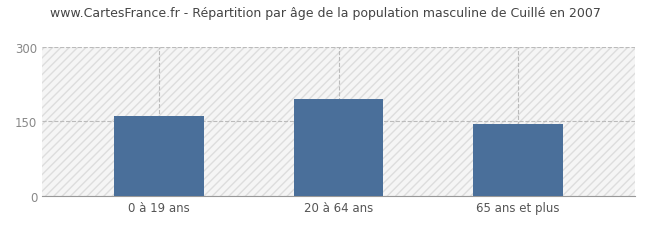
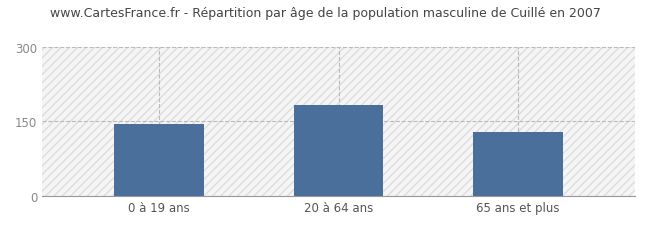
0 à 19 ans: 160 -> 145
20 à 64 ans: 195 -> 183
65 ans et plus: 145 -> 128
